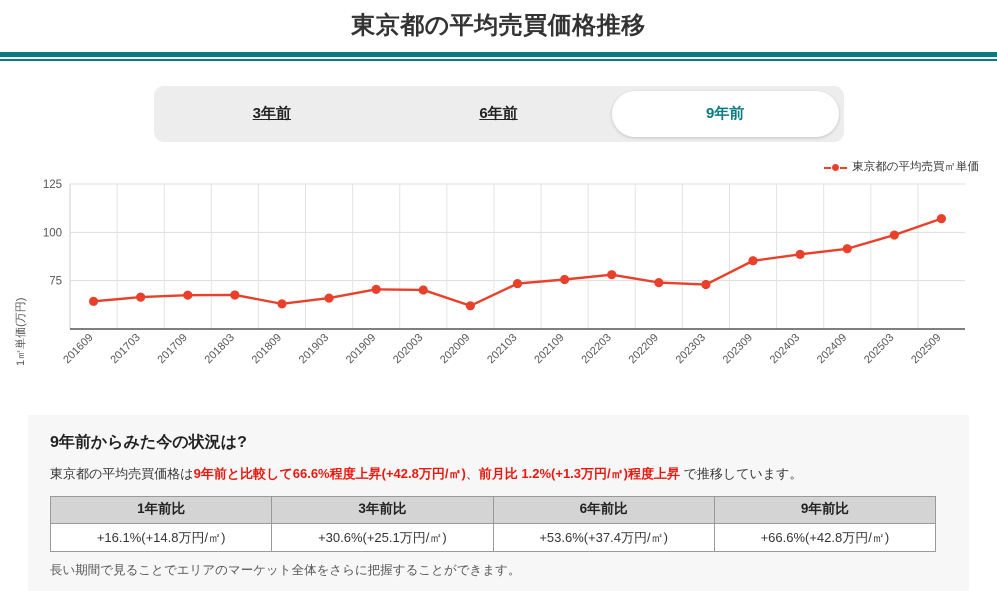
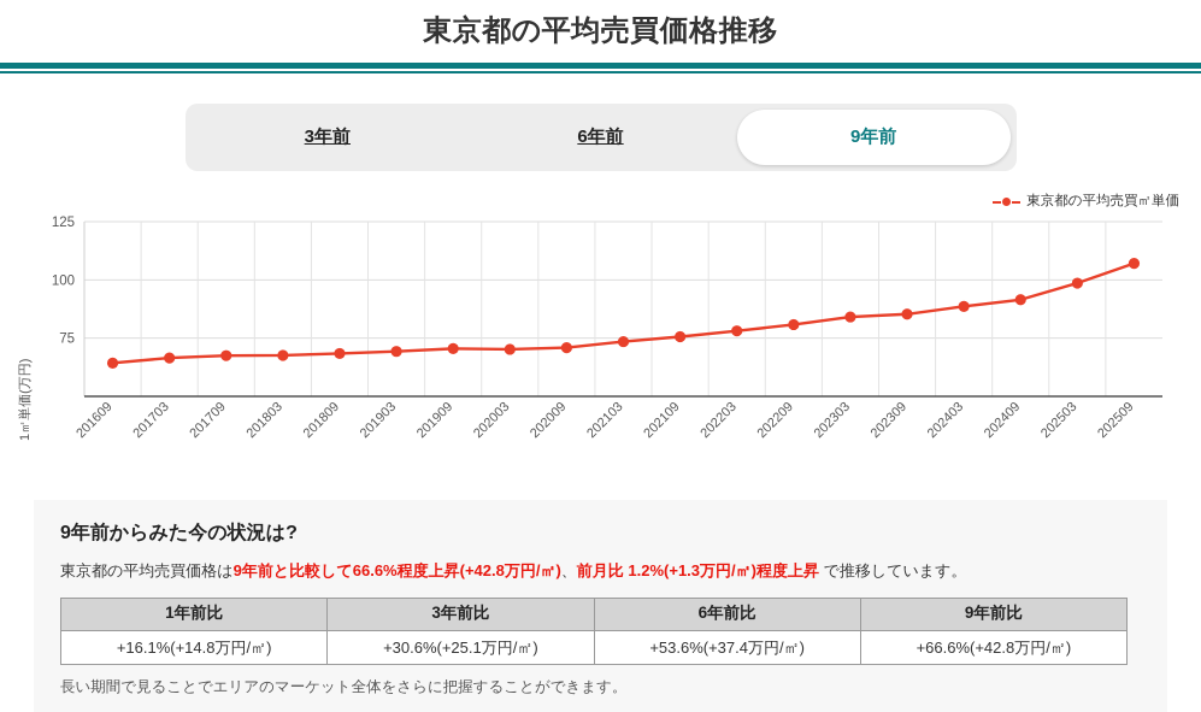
201809: 63 -> 68
201903: 66 -> 69
202009: 62 -> 71
202209: 74 -> 81
202303: 73 -> 84
